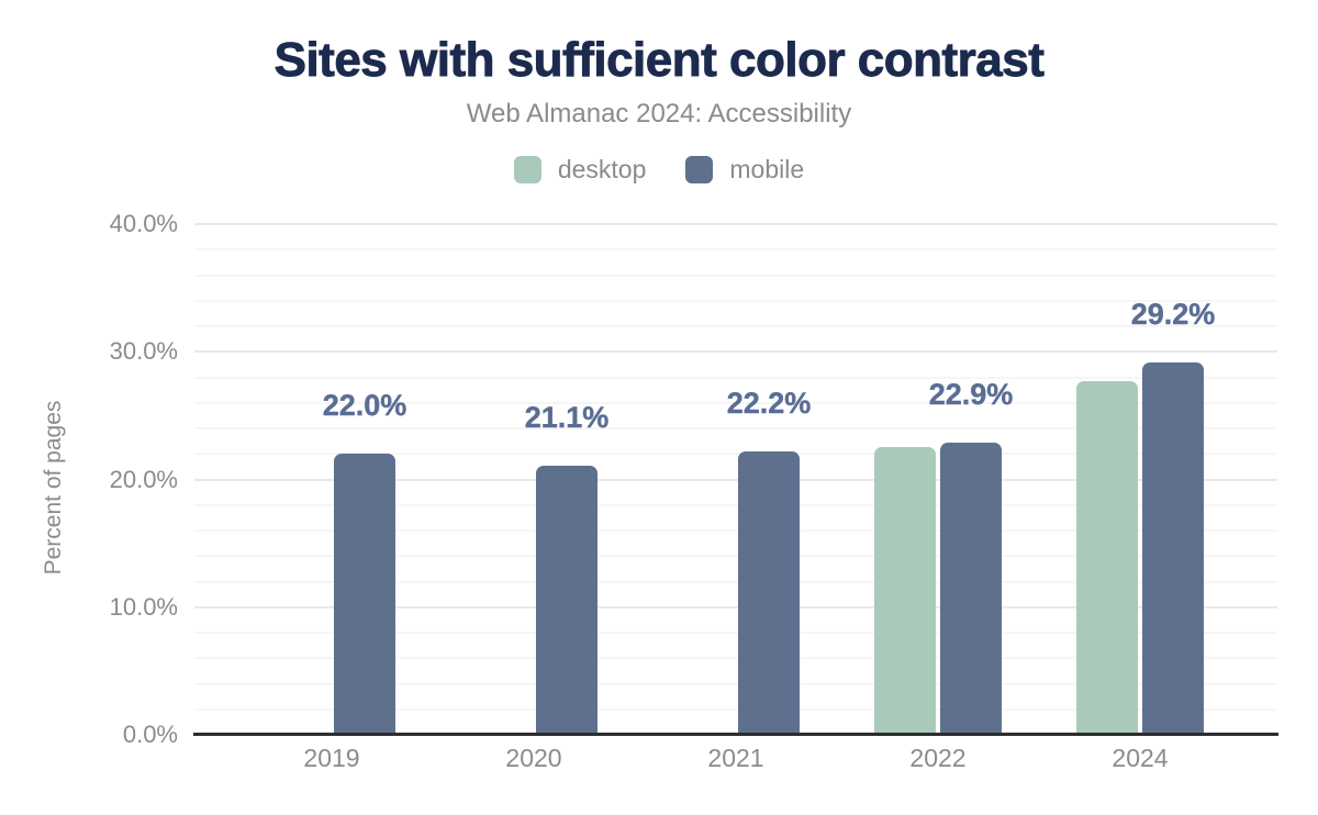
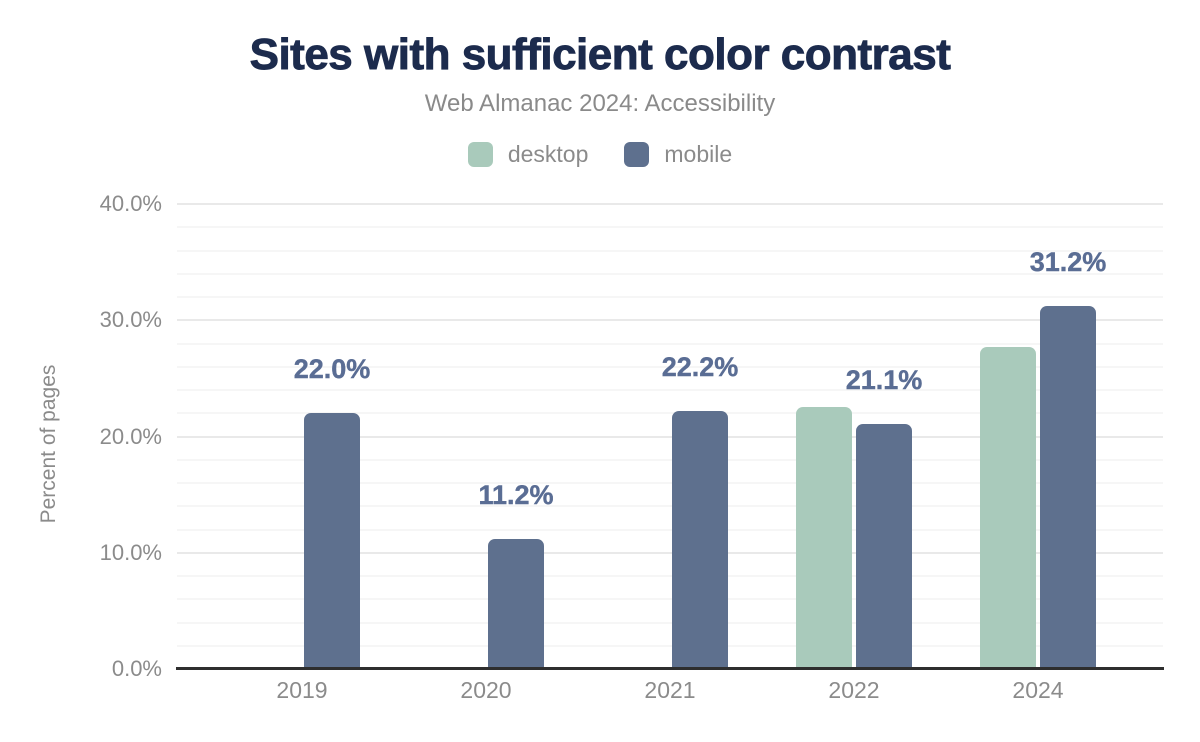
mobile/2020: 21.1% -> 11.2%
mobile/2022: 22.9% -> 21.1%
mobile/2024: 29.2% -> 31.2%
